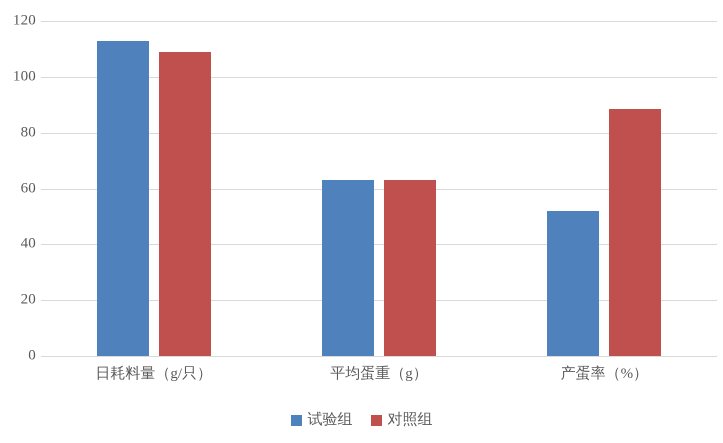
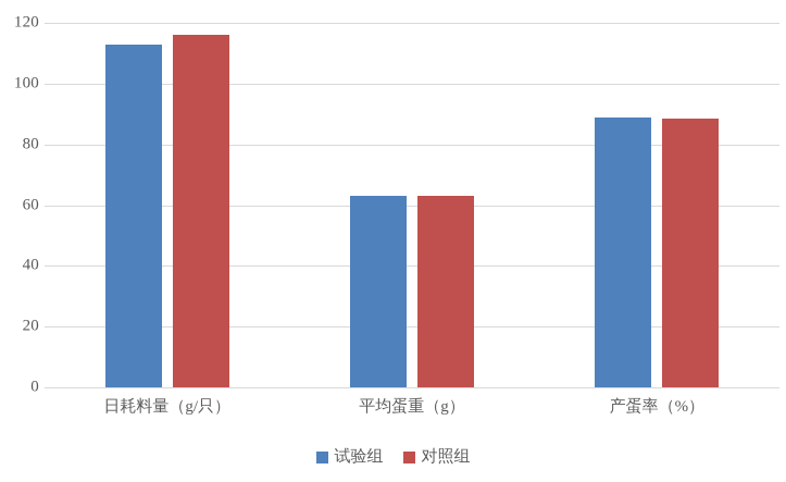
对照组/日耗料量（g/只）: 109 -> 116
试验组/产蛋率（%）: 52 -> 89
